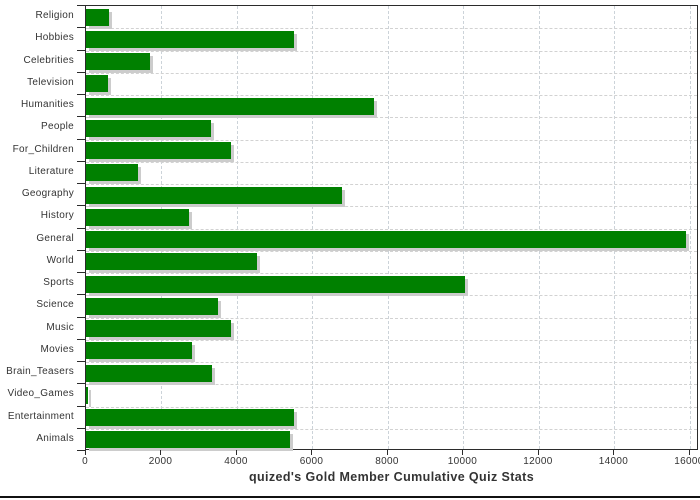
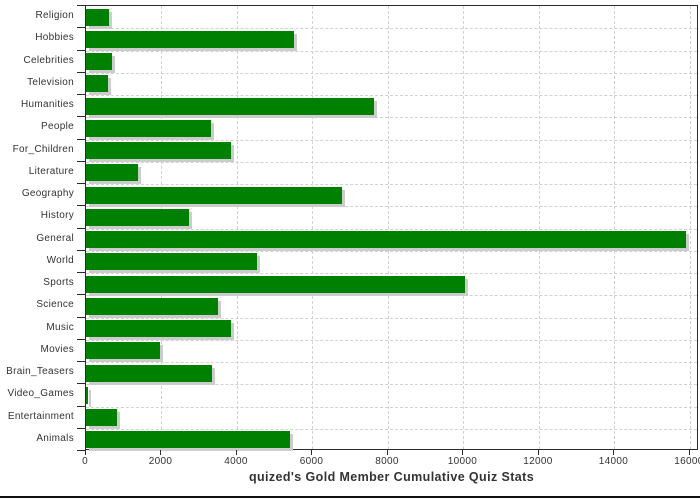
Celebrities: 1700 -> 700
Movies: 2800 -> 2000
Entertainment: 5500 -> 800
